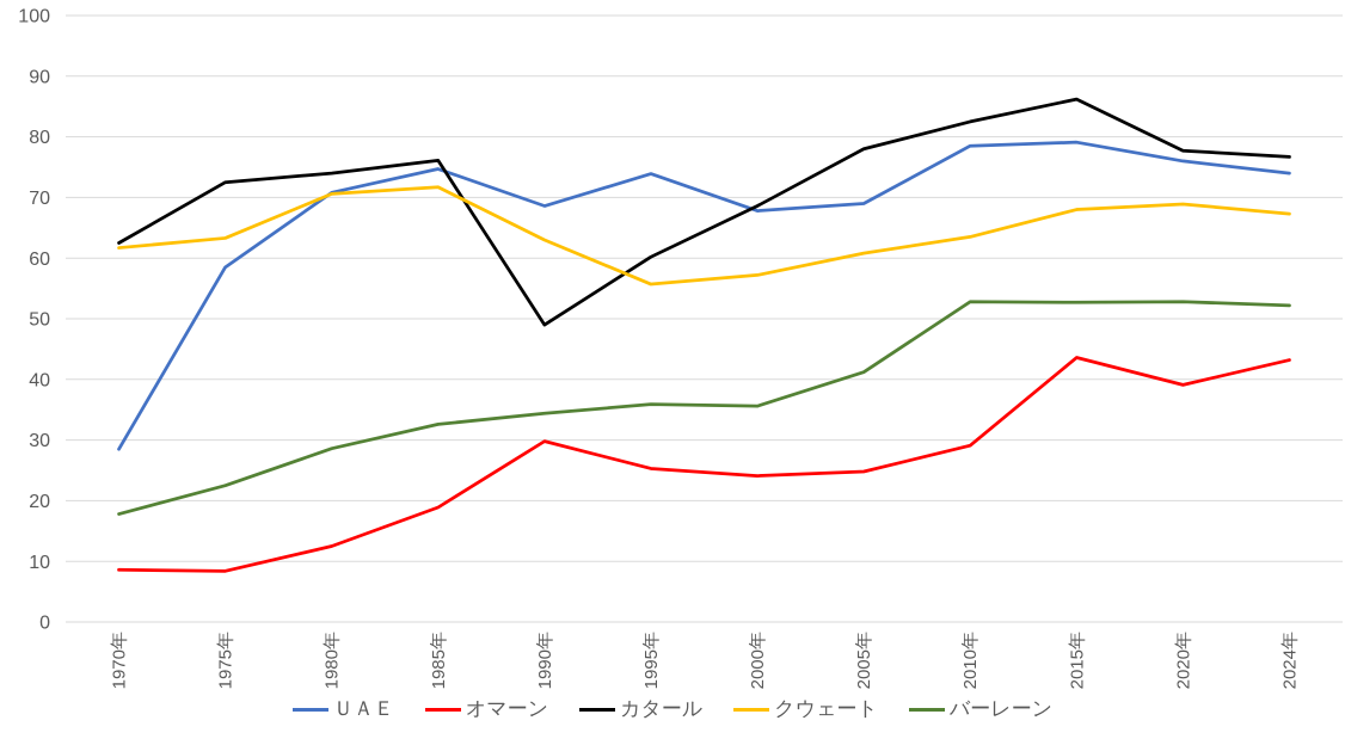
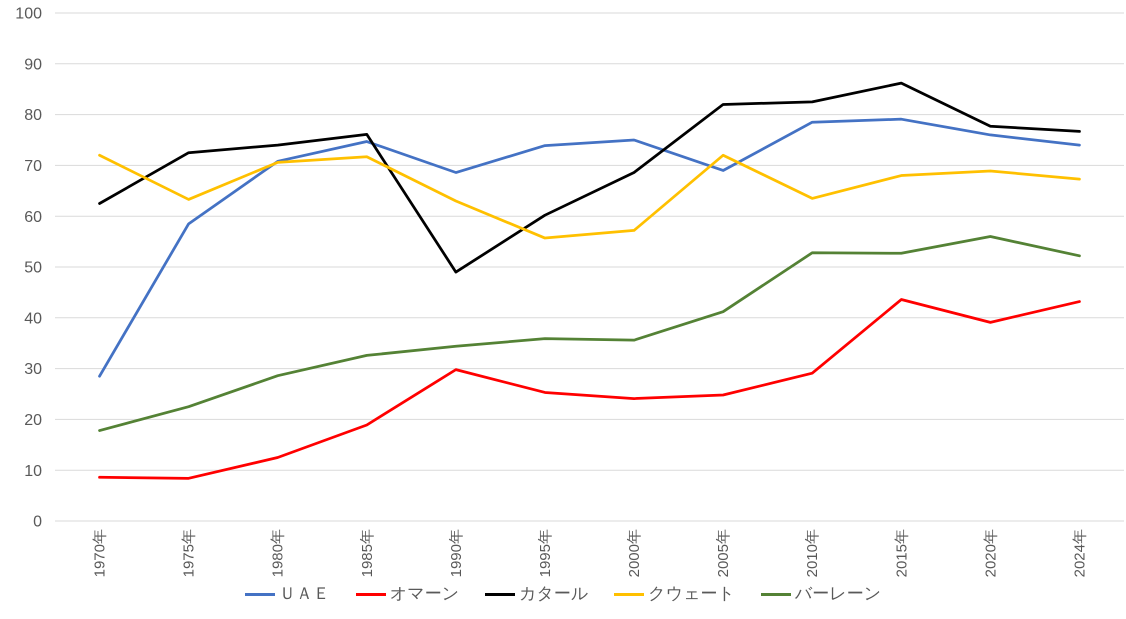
クウェート/1970年: 62 -> 72
ＵＡＥ/2000年: 68 -> 75
カタール/2005年: 78 -> 82
クウェート/2005年: 61 -> 72
バーレーン/2020年: 53 -> 56
